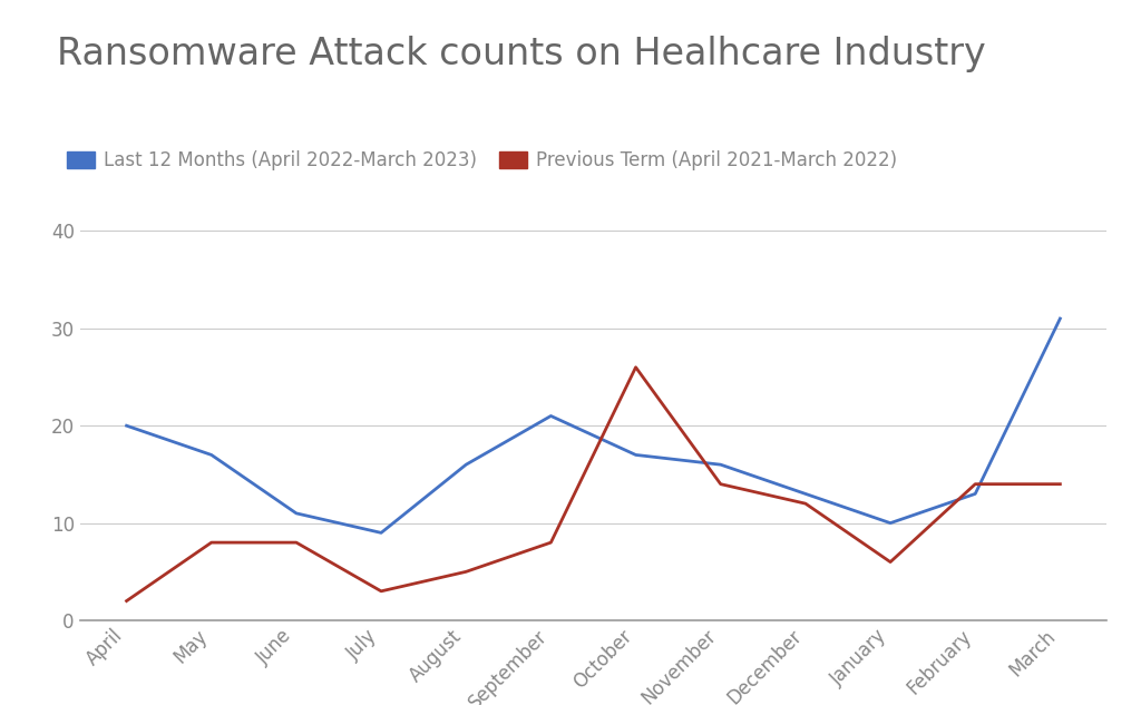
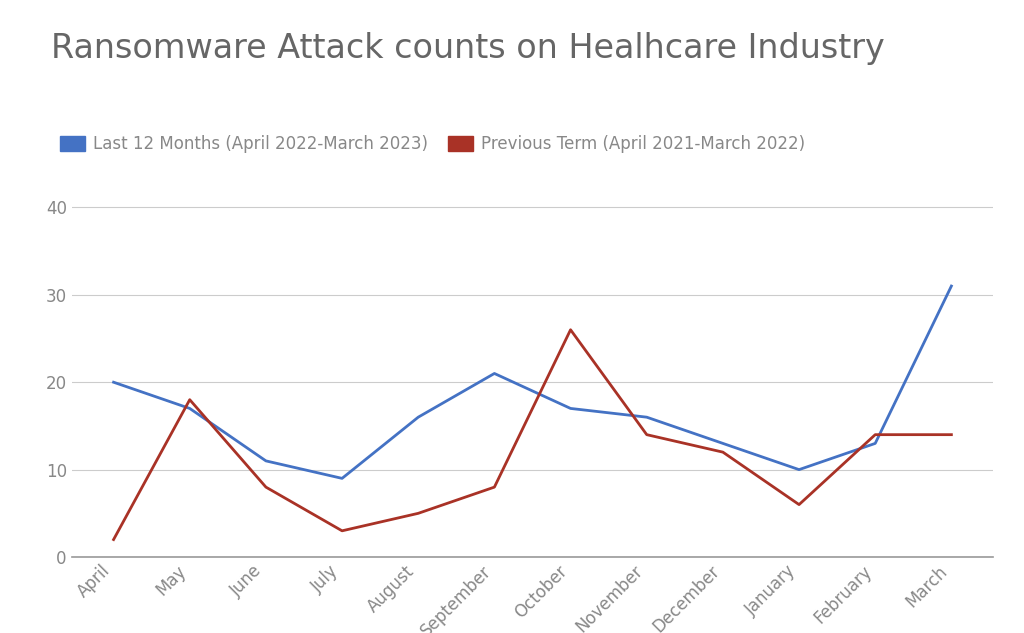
Previous Term (April 2021-March 2022)/May: 8 -> 18
